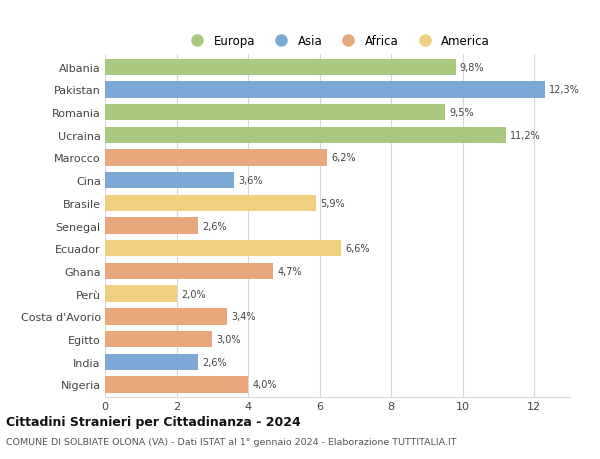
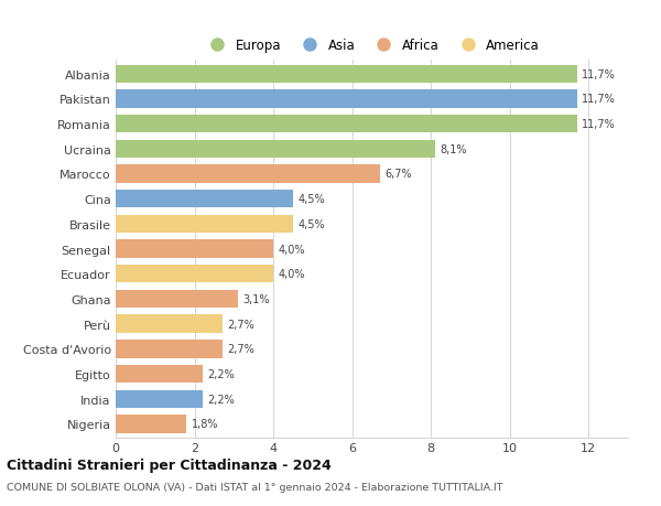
Albania: 9,8% -> 11,7%
Pakistan: 12,3% -> 11,7%
Romania: 9,5% -> 11,7%
Ucraina: 11,2% -> 8,1%
Marocco: 6,2% -> 6,7%
Cina: 3,6% -> 4,5%
Brasile: 5,9% -> 4,5%
Senegal: 2,6% -> 4,0%
Ecuador: 6,6% -> 4,0%
Ghana: 4,7% -> 3,1%
Perù: 2,0% -> 2,7%
Costa d'Avorio: 3,4% -> 2,7%
Egitto: 3,0% -> 2,2%
India: 2,6% -> 2,2%
Nigeria: 4,0% -> 1,8%
